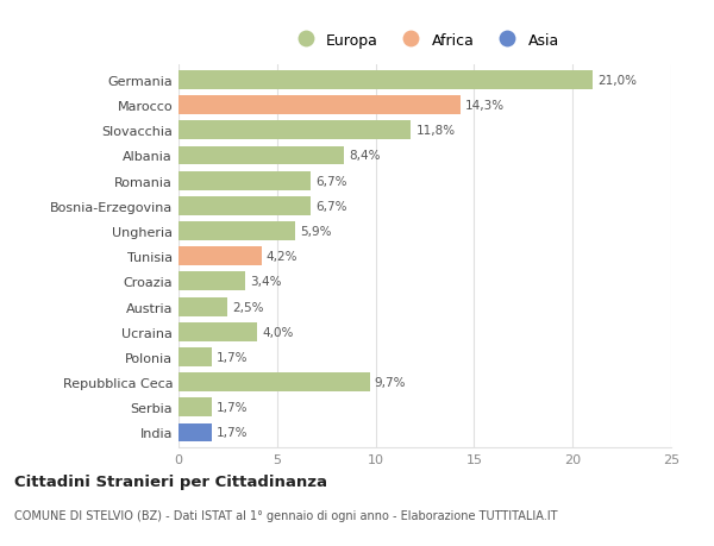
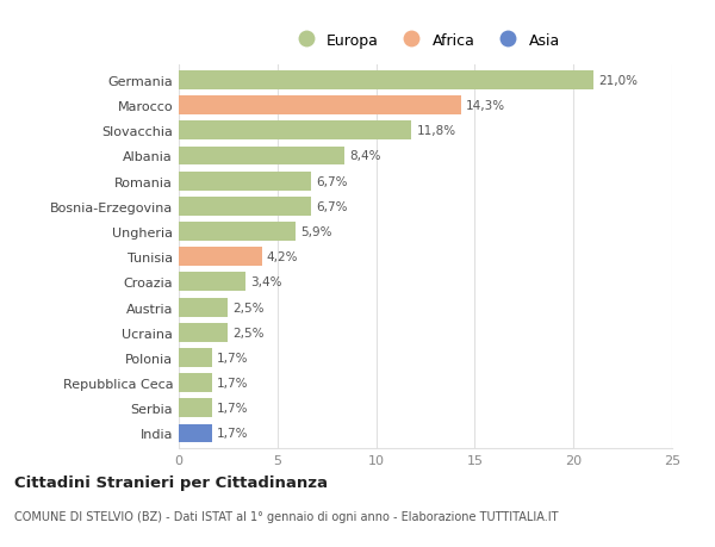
Ucraina: 4,0% -> 2,5%
Repubblica Ceca: 9,7% -> 1,7%
